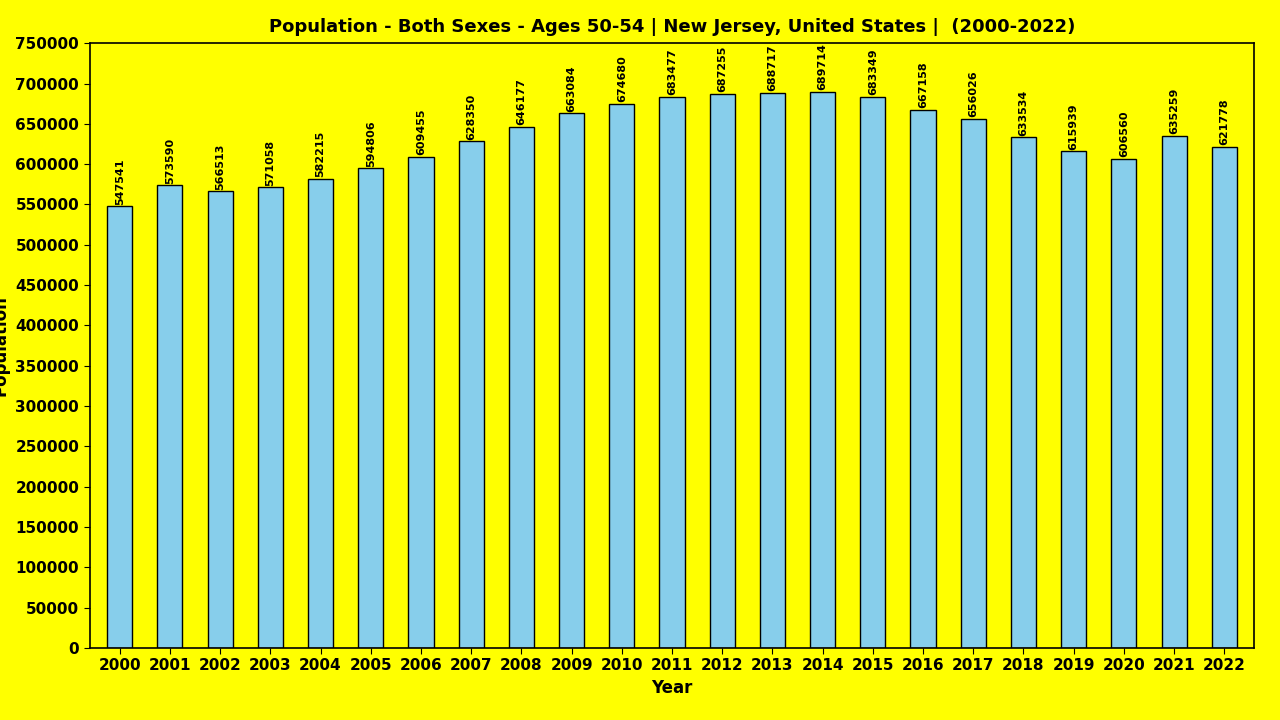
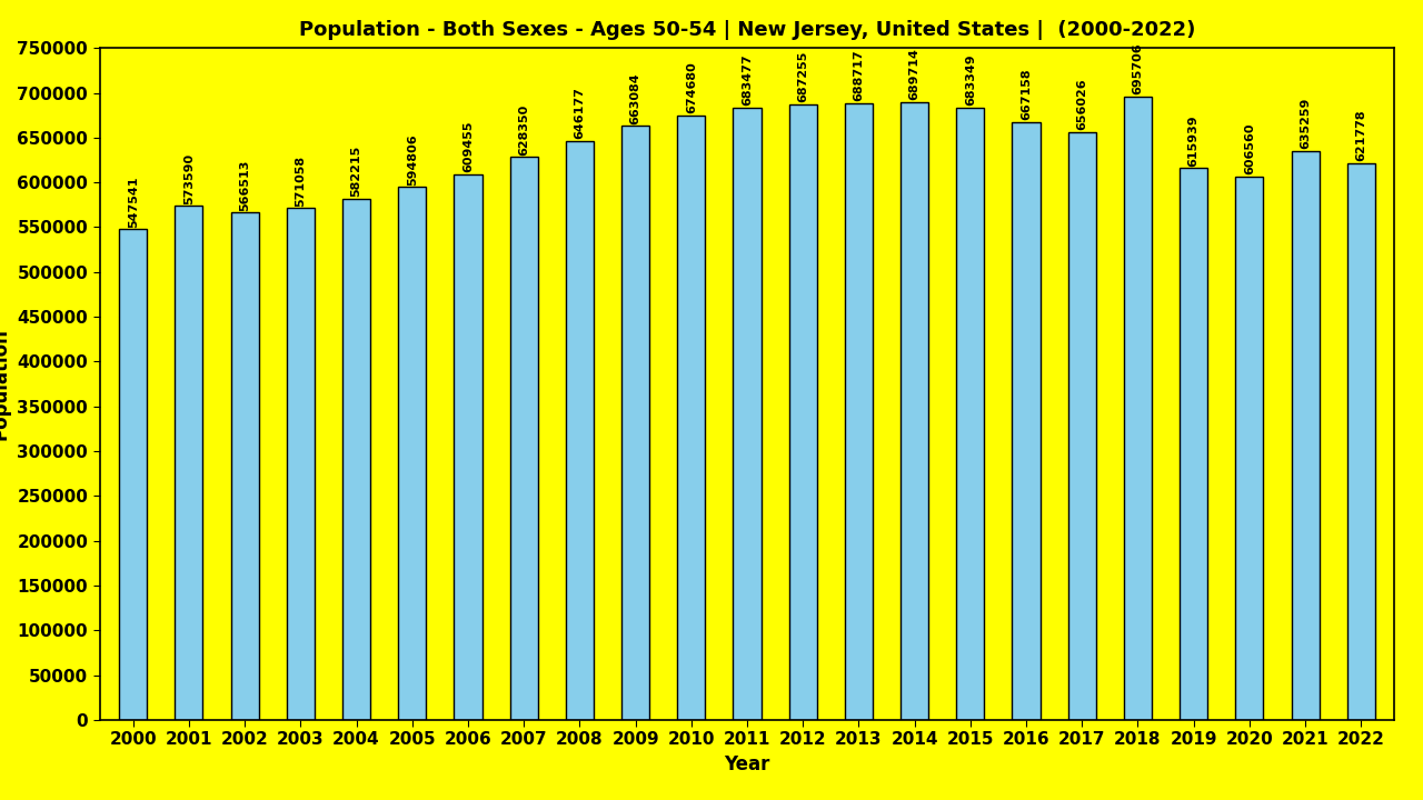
2018: 633534 -> 695706
